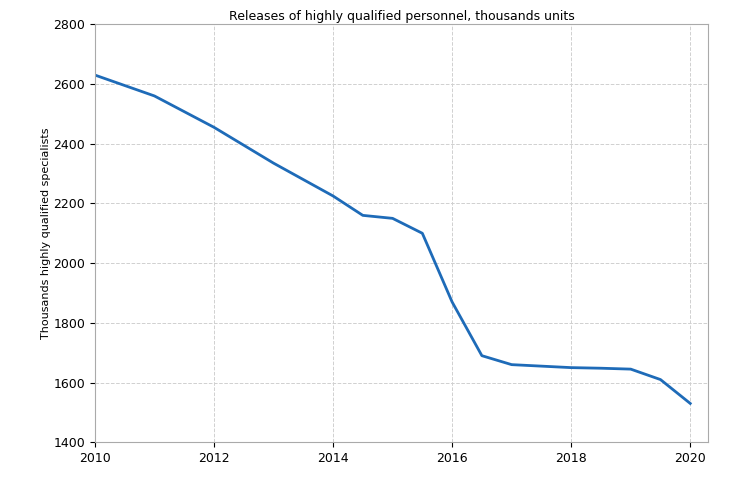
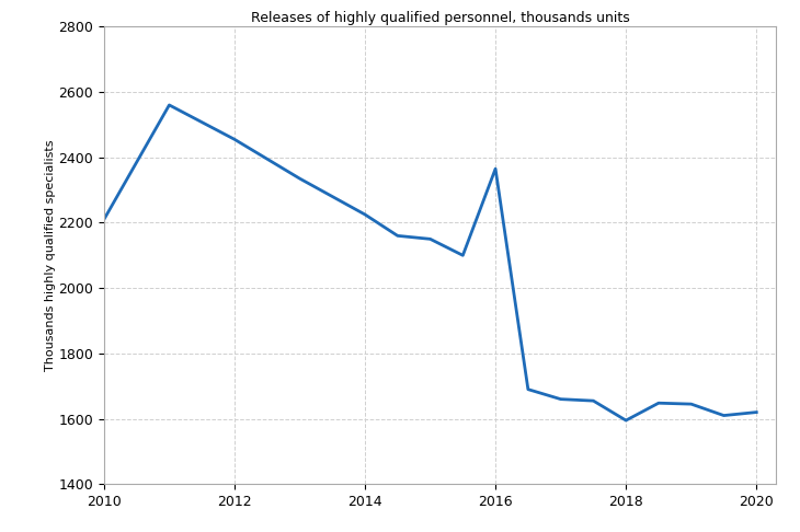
2010: 2630 -> 2210
2016: 1870 -> 2365
2018: 1650 -> 1595
2020: 1530 -> 1620
